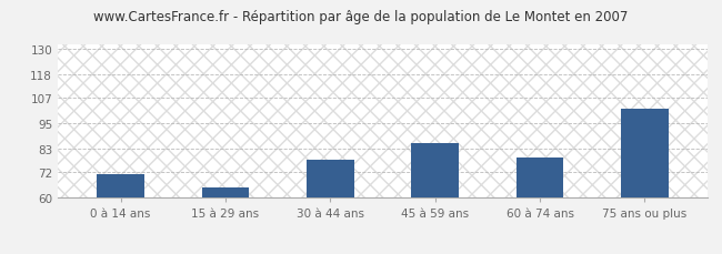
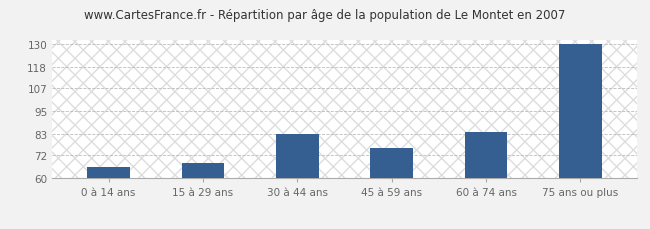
0 à 14 ans: 71 -> 66
15 à 29 ans: 65 -> 68
30 à 44 ans: 78 -> 83
45 à 59 ans: 86 -> 76
60 à 74 ans: 79 -> 84
75 ans ou plus: 102 -> 130
